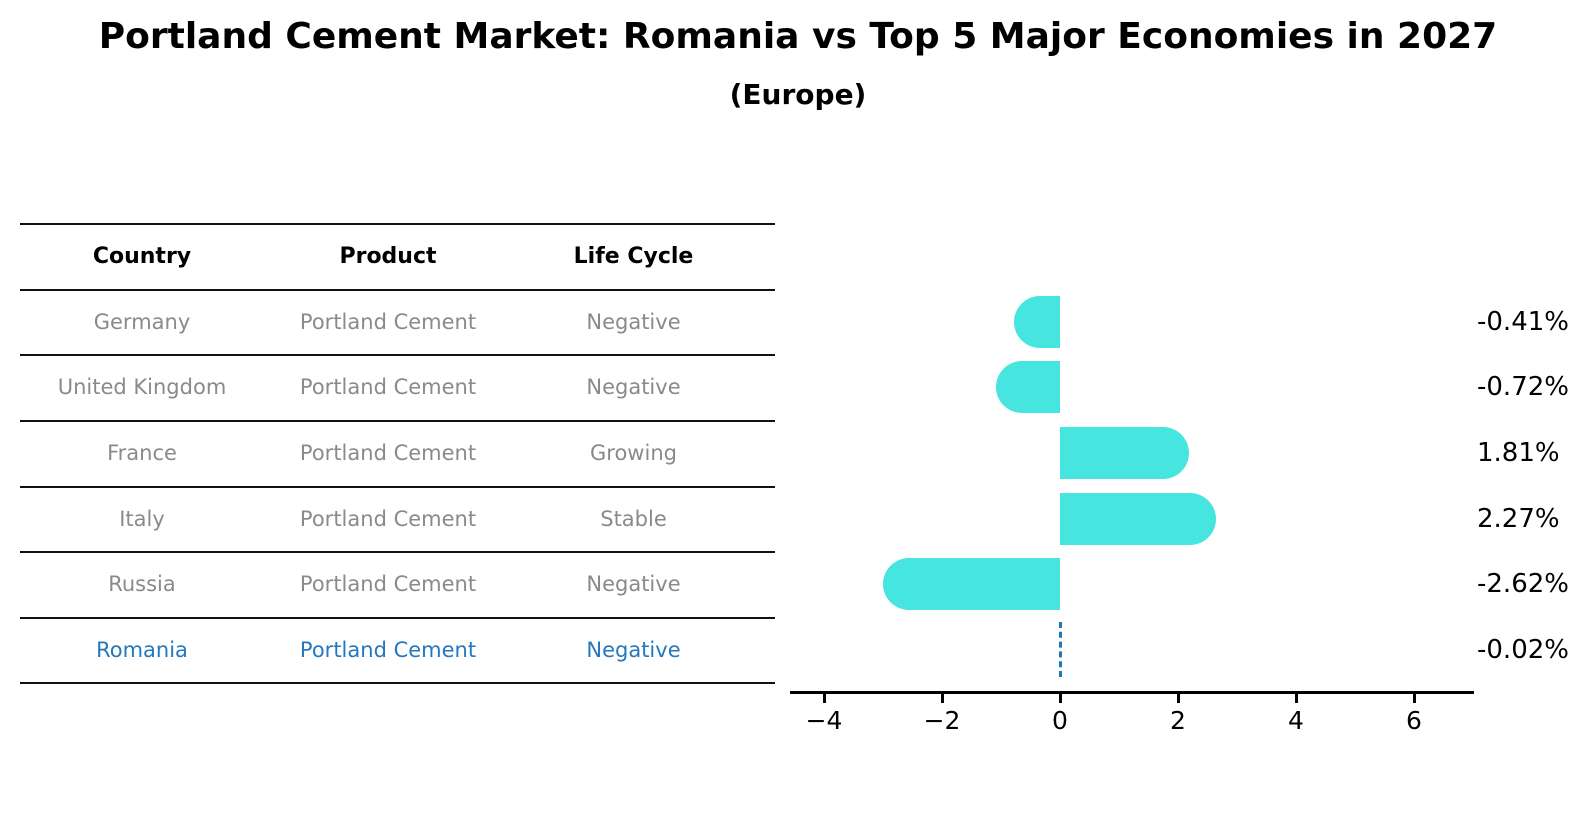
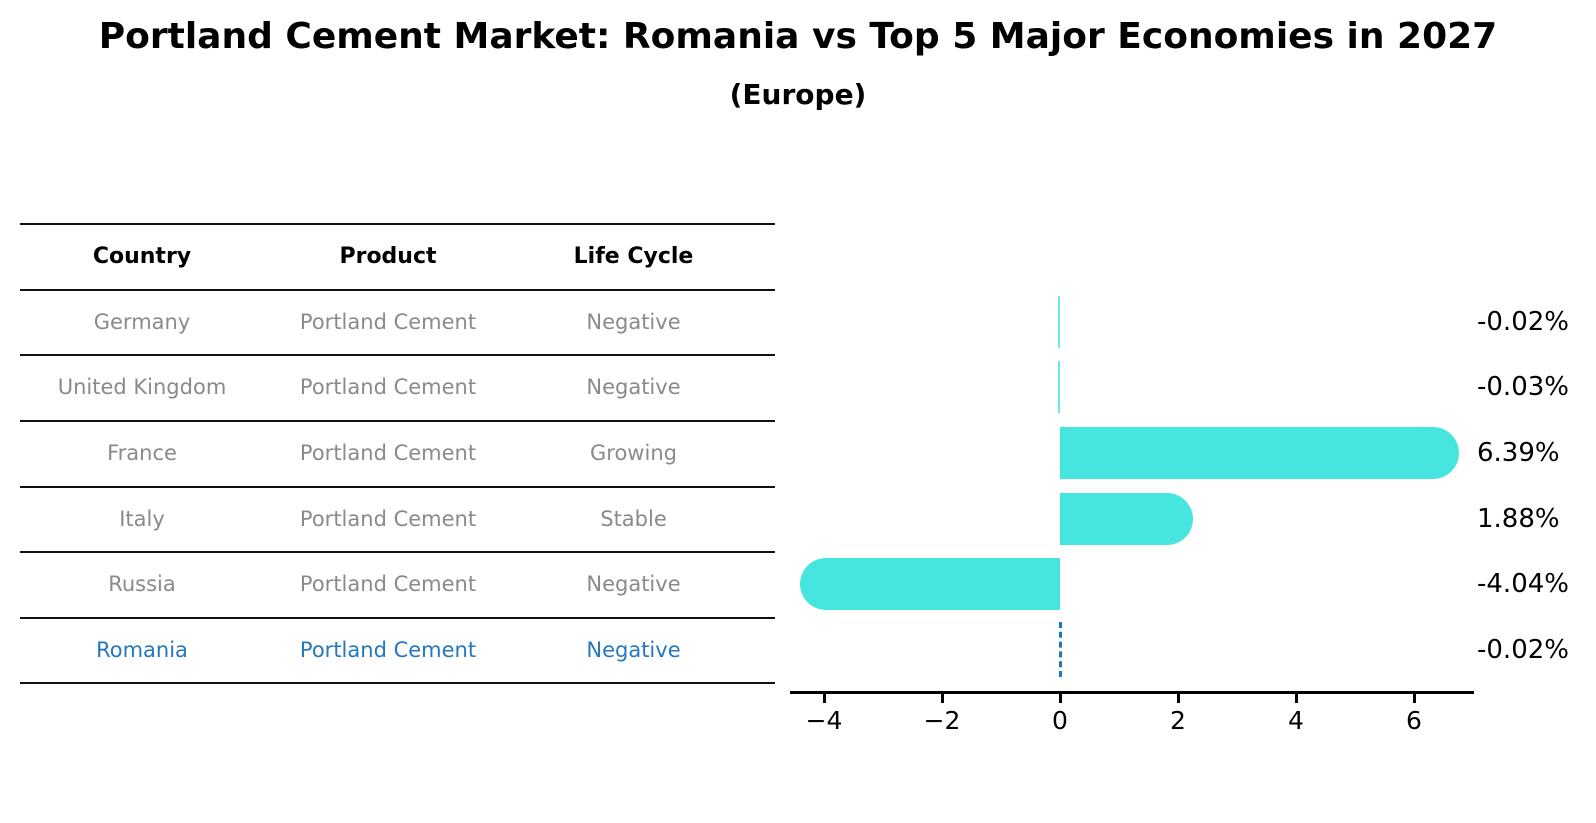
Germany: -0.41% -> -0.02%
United Kingdom: -0.72% -> -0.03%
France: 1.81% -> 6.39%
Italy: 2.27% -> 1.88%
Russia: -2.62% -> -4.04%
